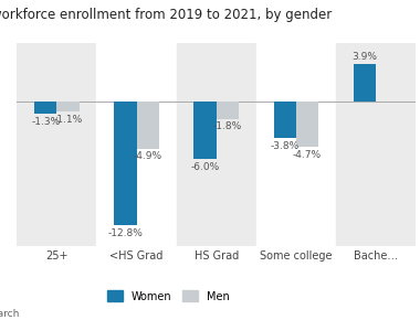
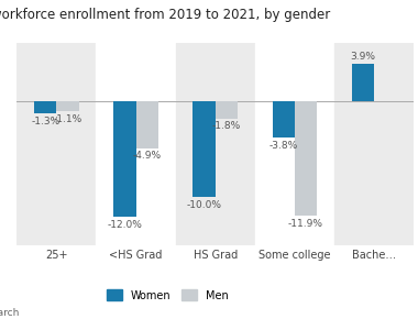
Women/<HS Grad: -12.8% -> -12.0%
Women/HS Grad: -6.0% -> -10.0%
Men/Some college: -4.7% -> -11.9%
